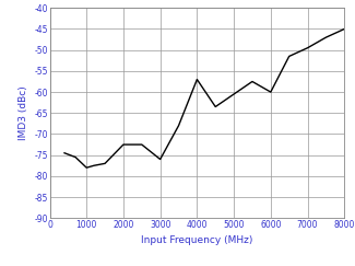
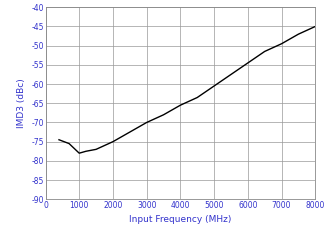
2000: -72.5 -> -75.0
3000: -76.0 -> -70.0
4000: -57.0 -> -65.5
6000: -60.0 -> -54.5
